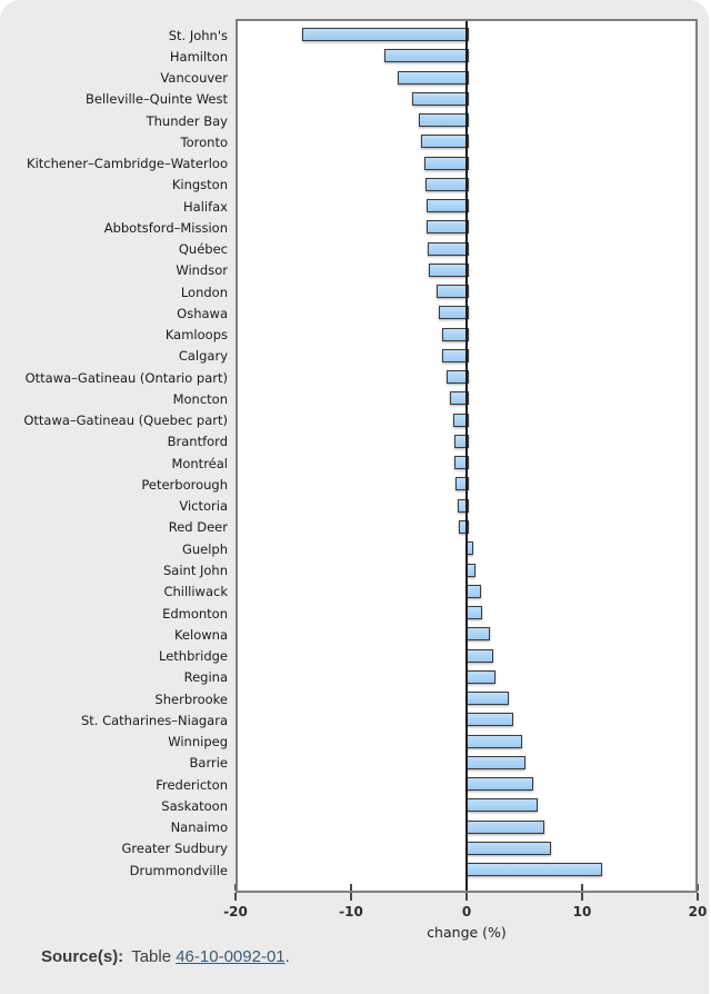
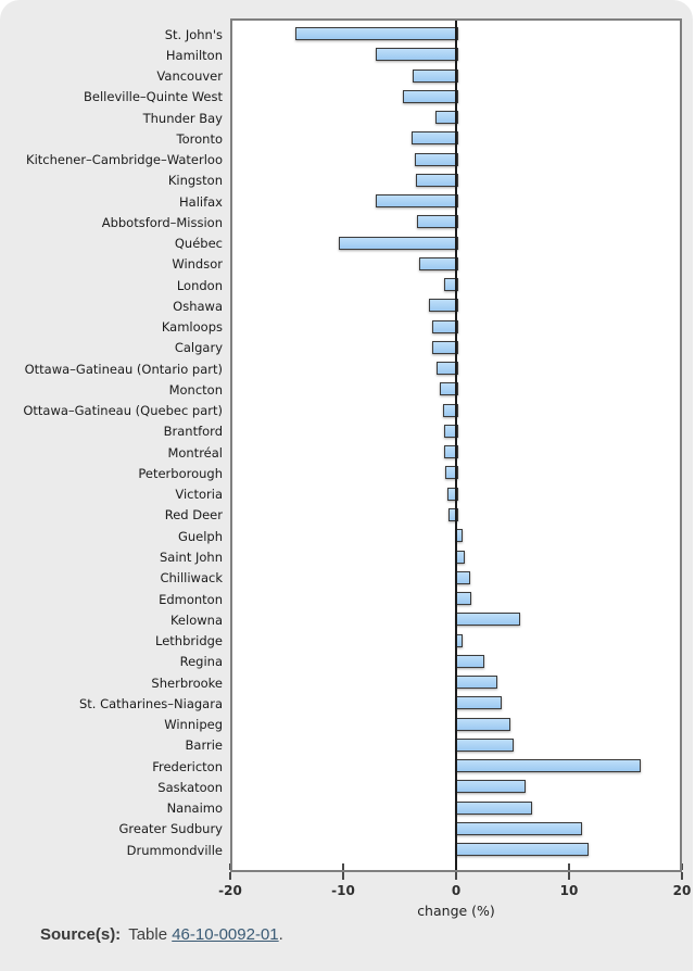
Vancouver: -6.0 -> -3.8
Thunder Bay: -4.1 -> -1.8
Halifax: -3.5 -> -7.1
Québec: -3.4 -> -10.4
London: -2.6 -> -1.1
Kelowna: 1.8 -> 5.5
Lethbridge: 2.1 -> 0.4
Fredericton: 5.6 -> 16.2
Greater Sudbury: 7.1 -> 11.0
